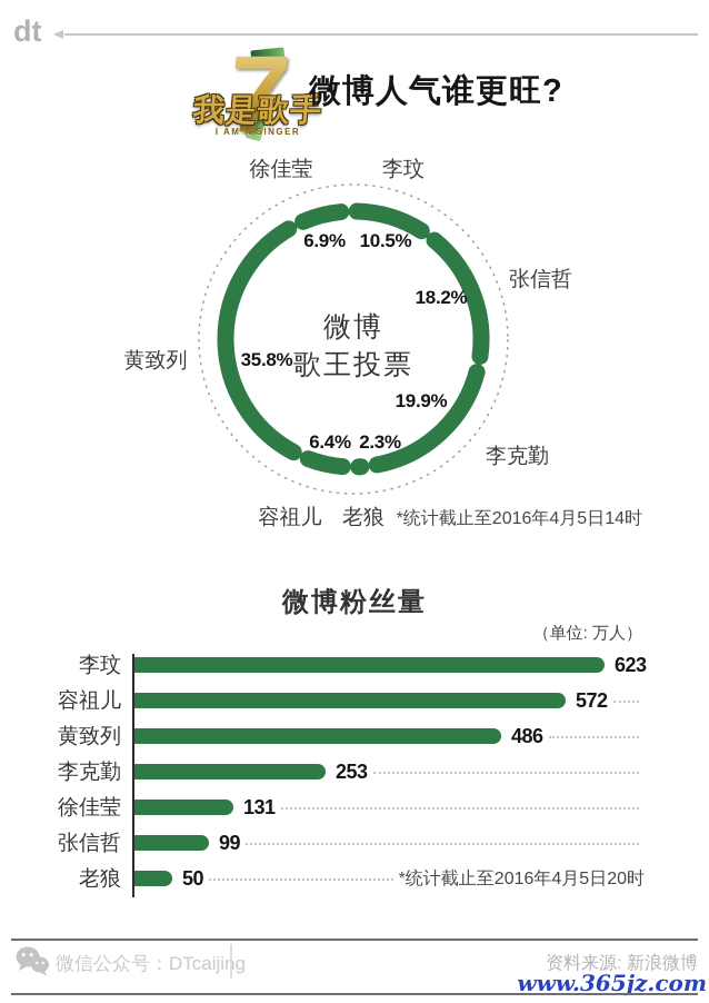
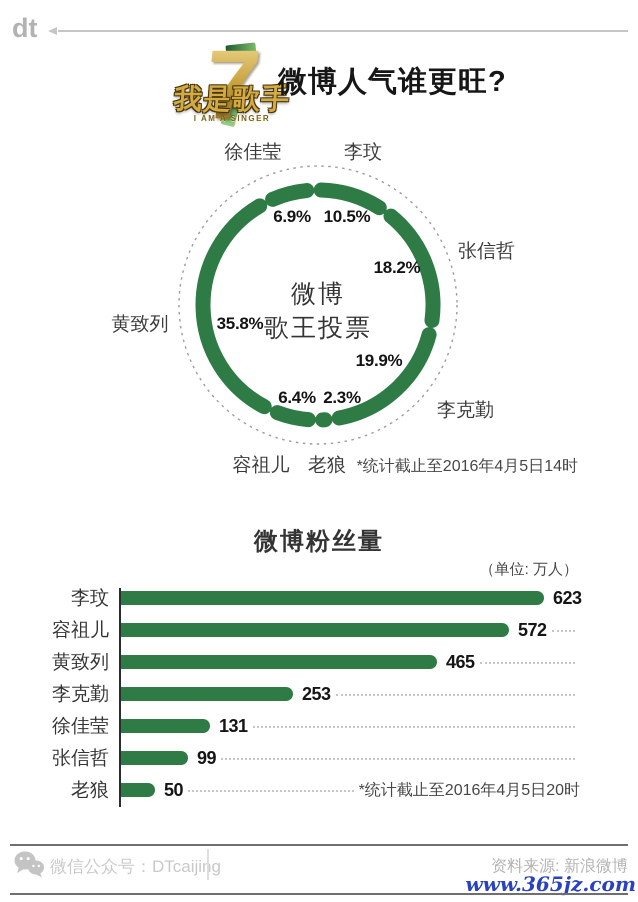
微博粉丝量/黄致列: 486 -> 465
